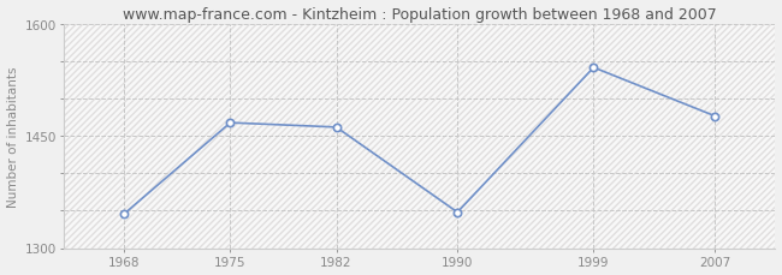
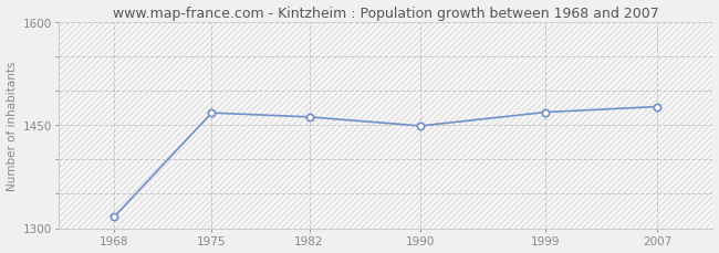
1968: 1346 -> 1317
1990: 1348 -> 1449
1999: 1542 -> 1469
